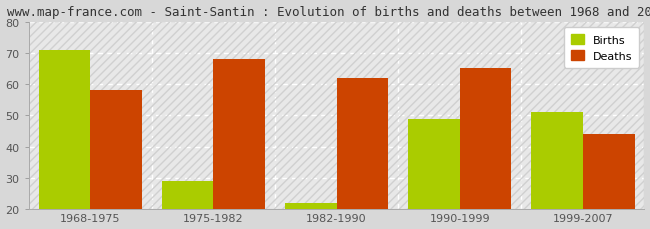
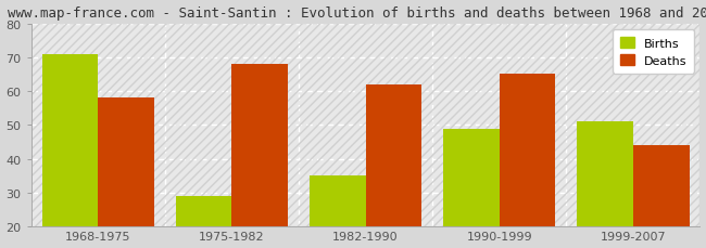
Births/1982-1990: 22 -> 35
